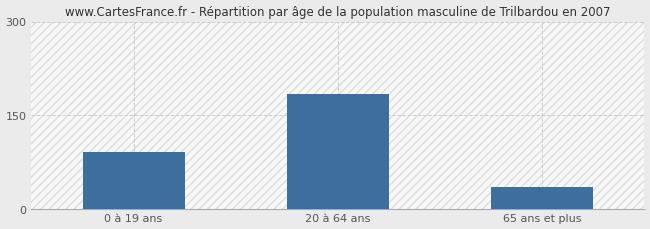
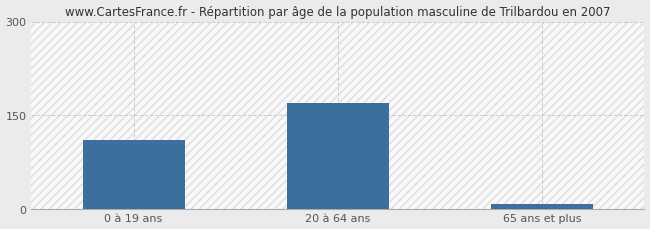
0 à 19 ans: 90 -> 110
20 à 64 ans: 184 -> 170
65 ans et plus: 34 -> 8
